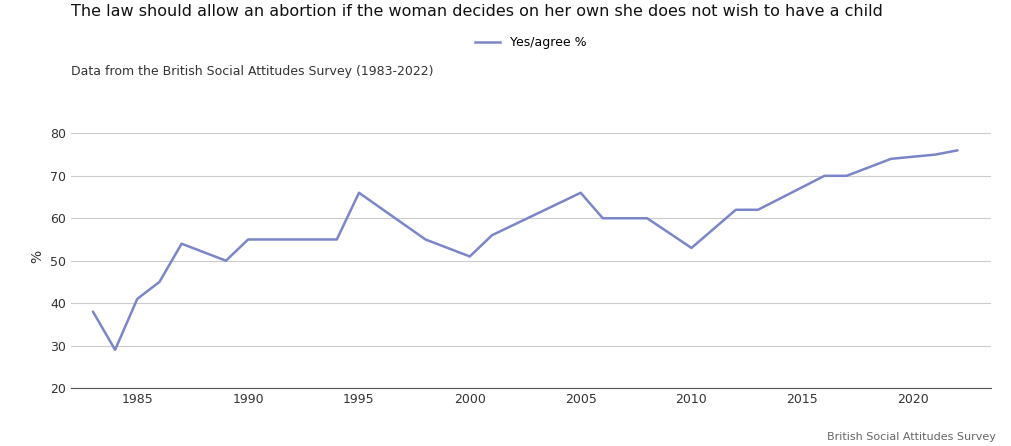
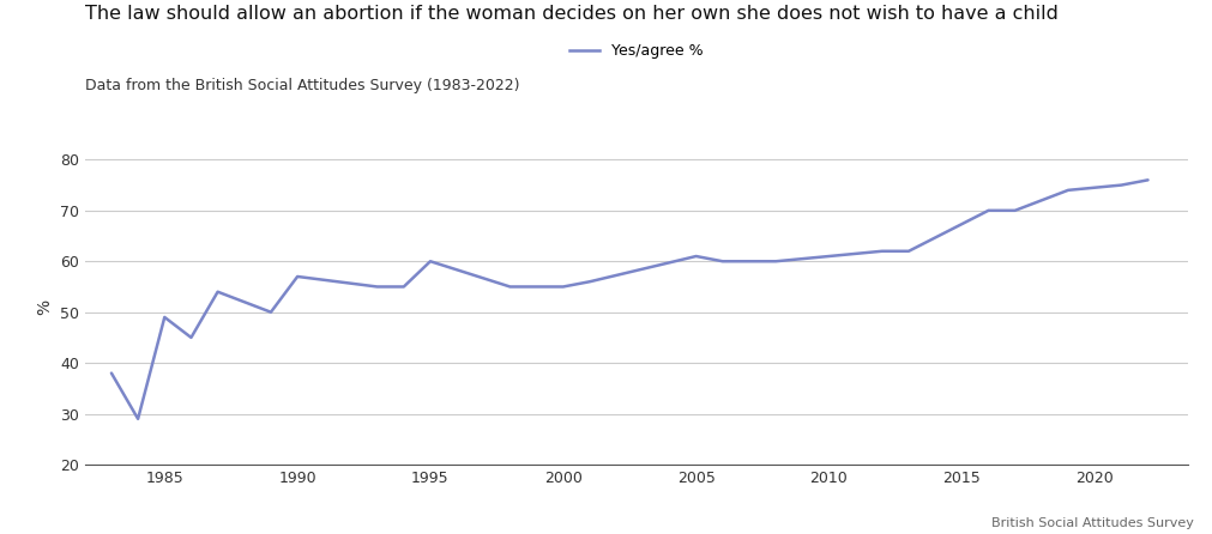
1985: 41 -> 49
1990: 55 -> 57
1995: 66 -> 60
2000: 51 -> 55
2005: 66 -> 61
2010: 53 -> 61
